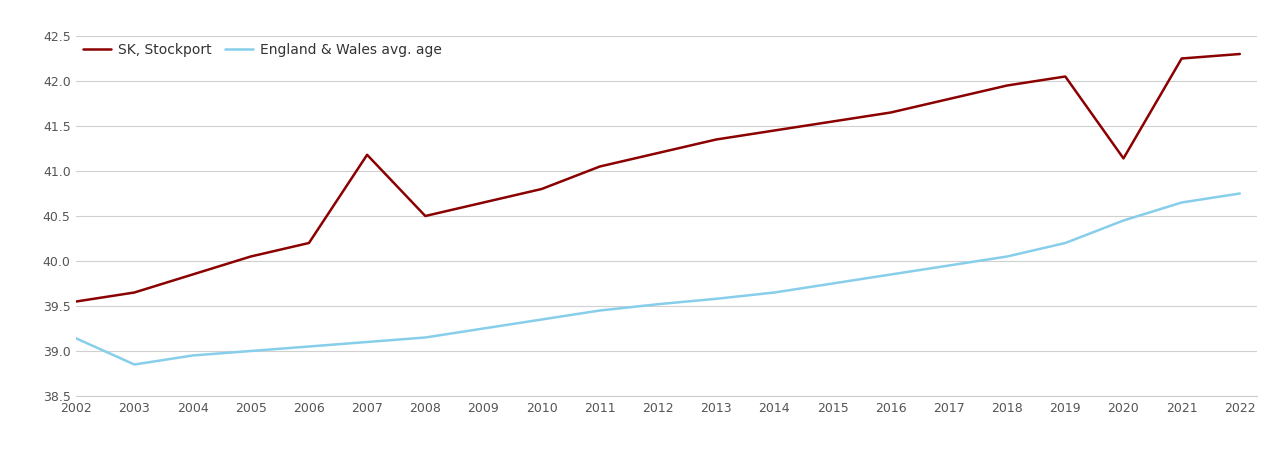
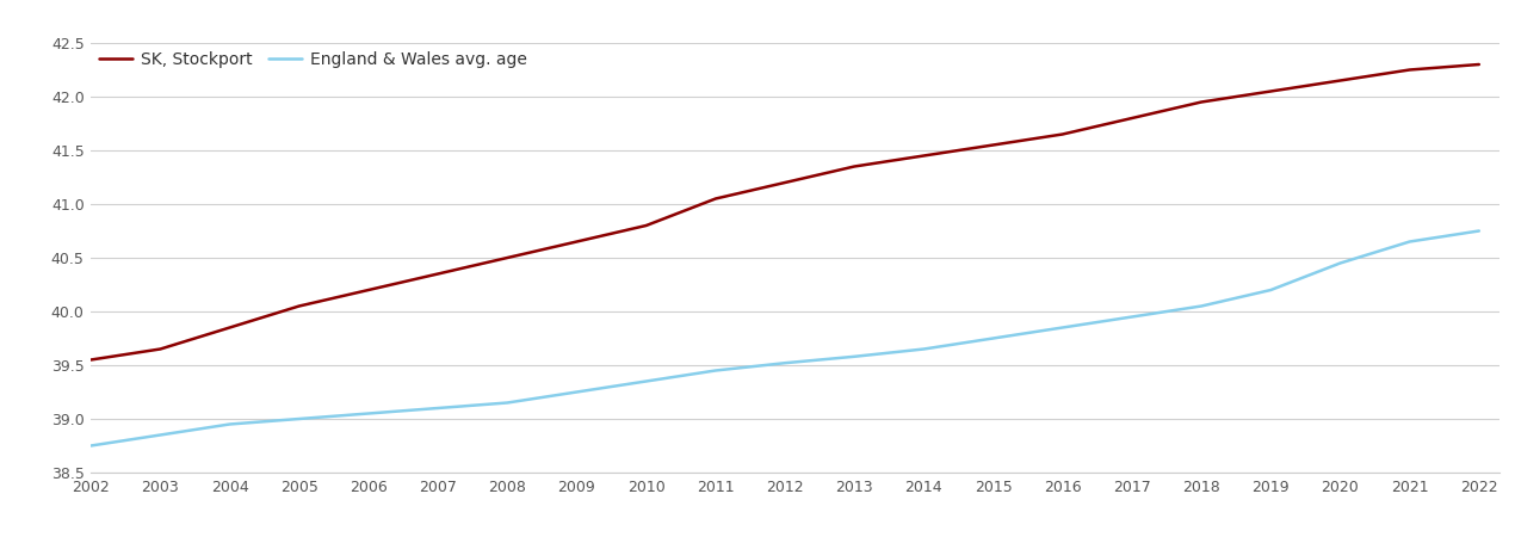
England & Wales avg. age/2002: 39.14 -> 38.75
SK, Stockport/2007: 41.18 -> 40.35
SK, Stockport/2020: 41.14 -> 42.15
